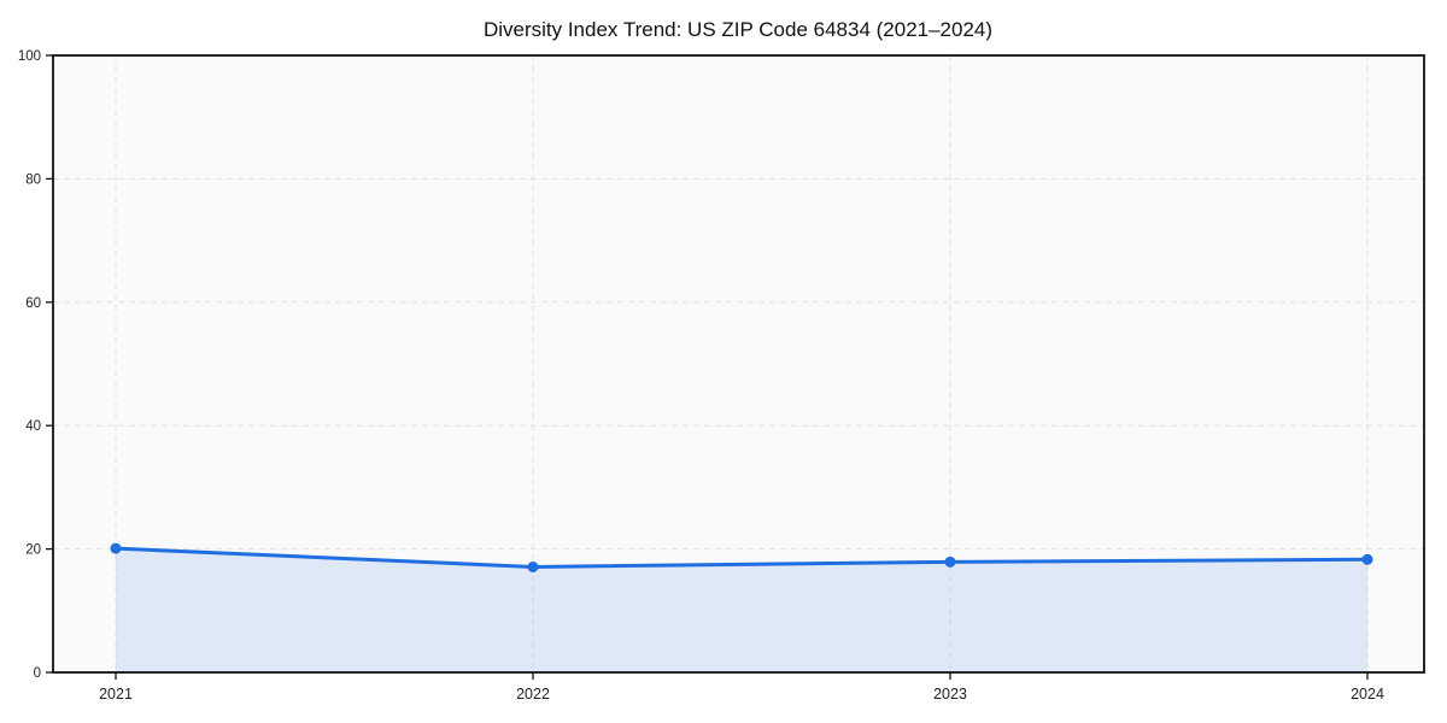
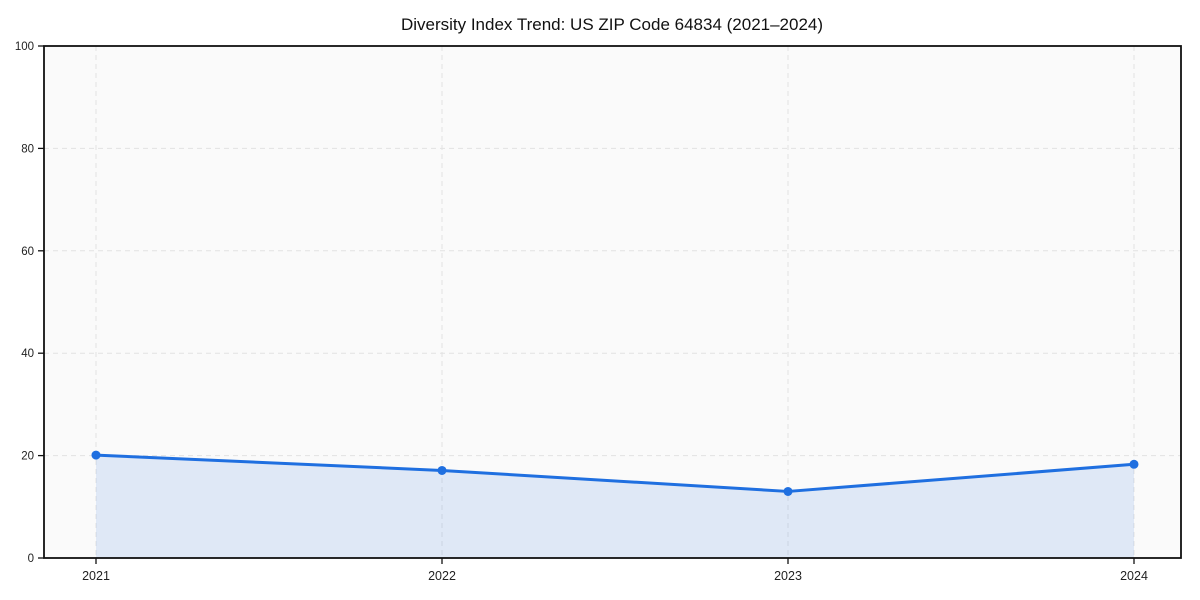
2023: 18 -> 13
